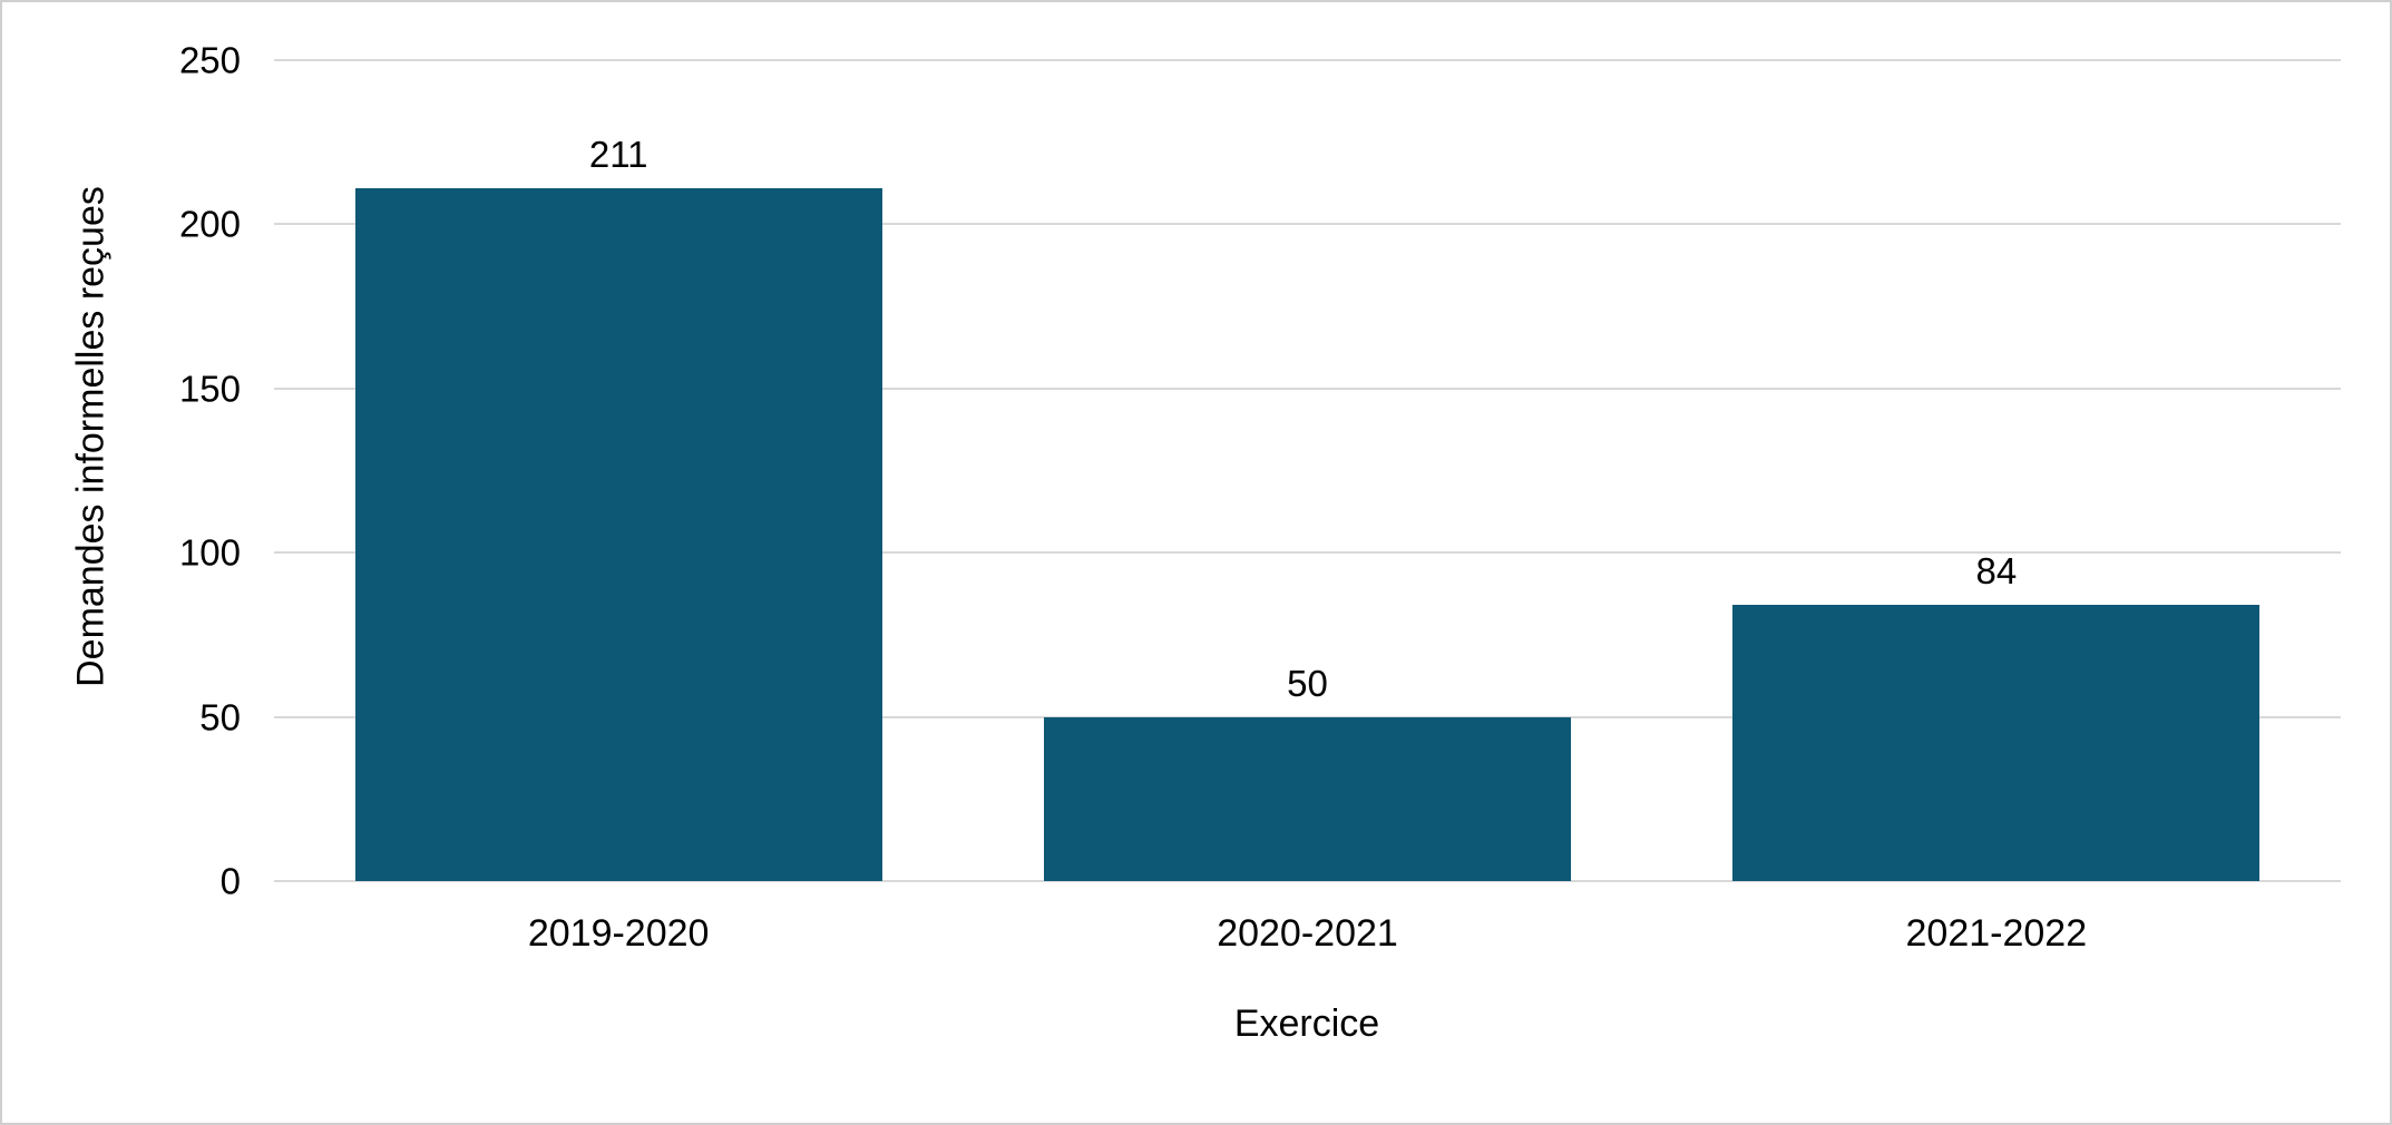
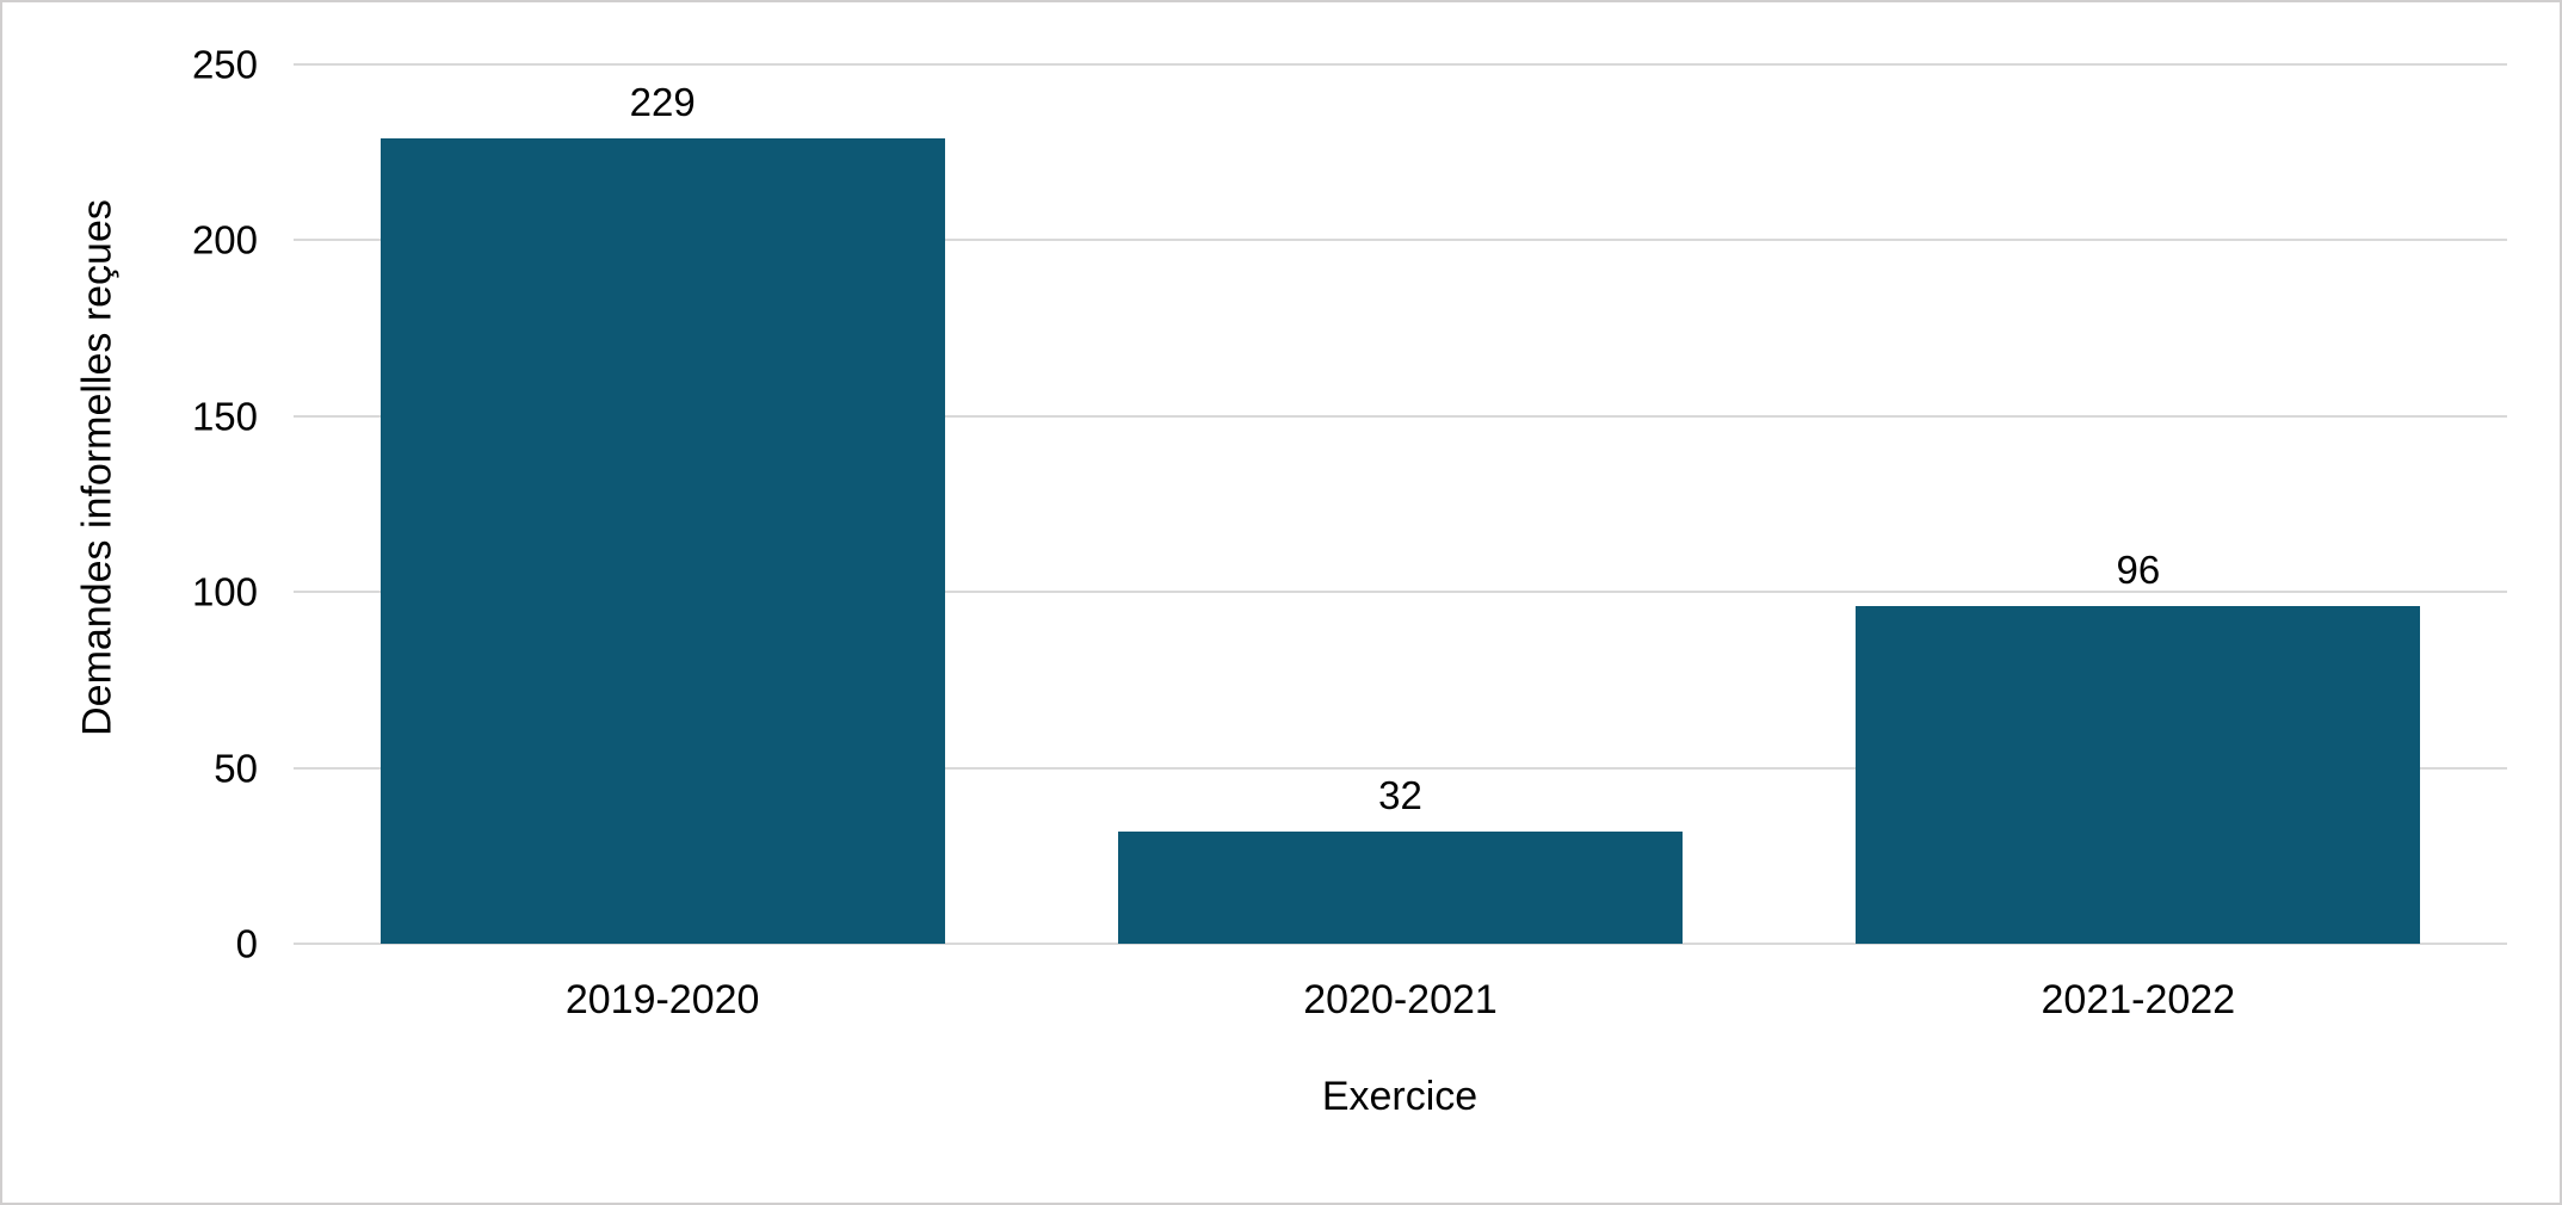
2019-2020: 211 -> 229
2020-2021: 50 -> 32
2021-2022: 84 -> 96
